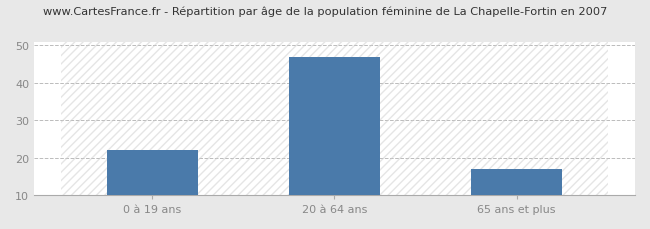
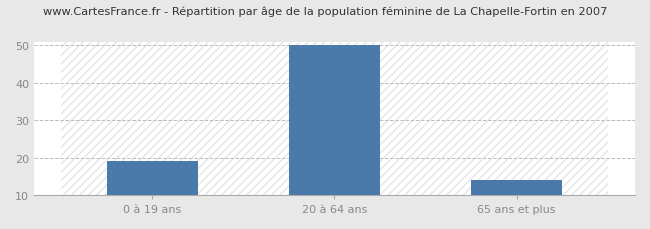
0 à 19 ans: 22 -> 19
20 à 64 ans: 47 -> 50
65 ans et plus: 17 -> 14
